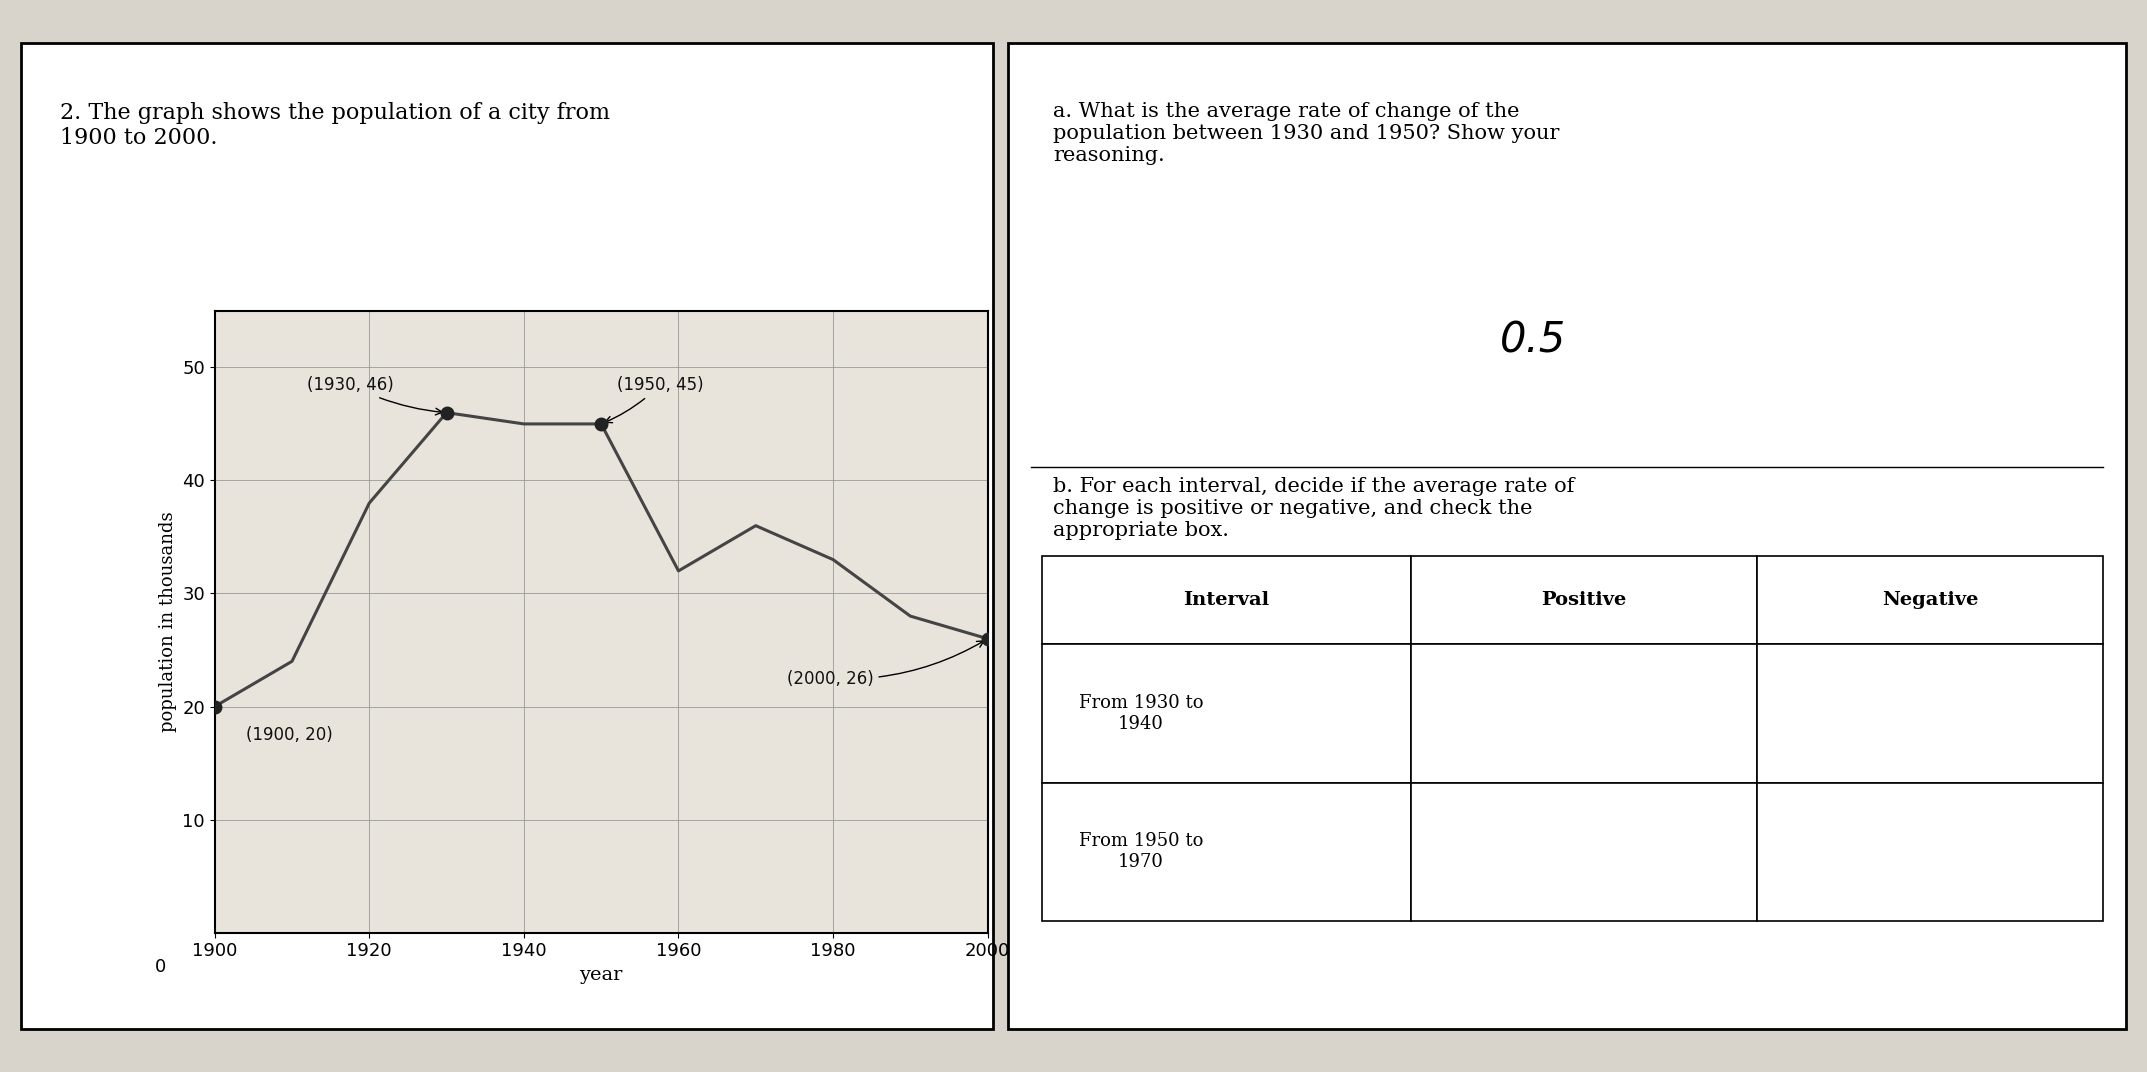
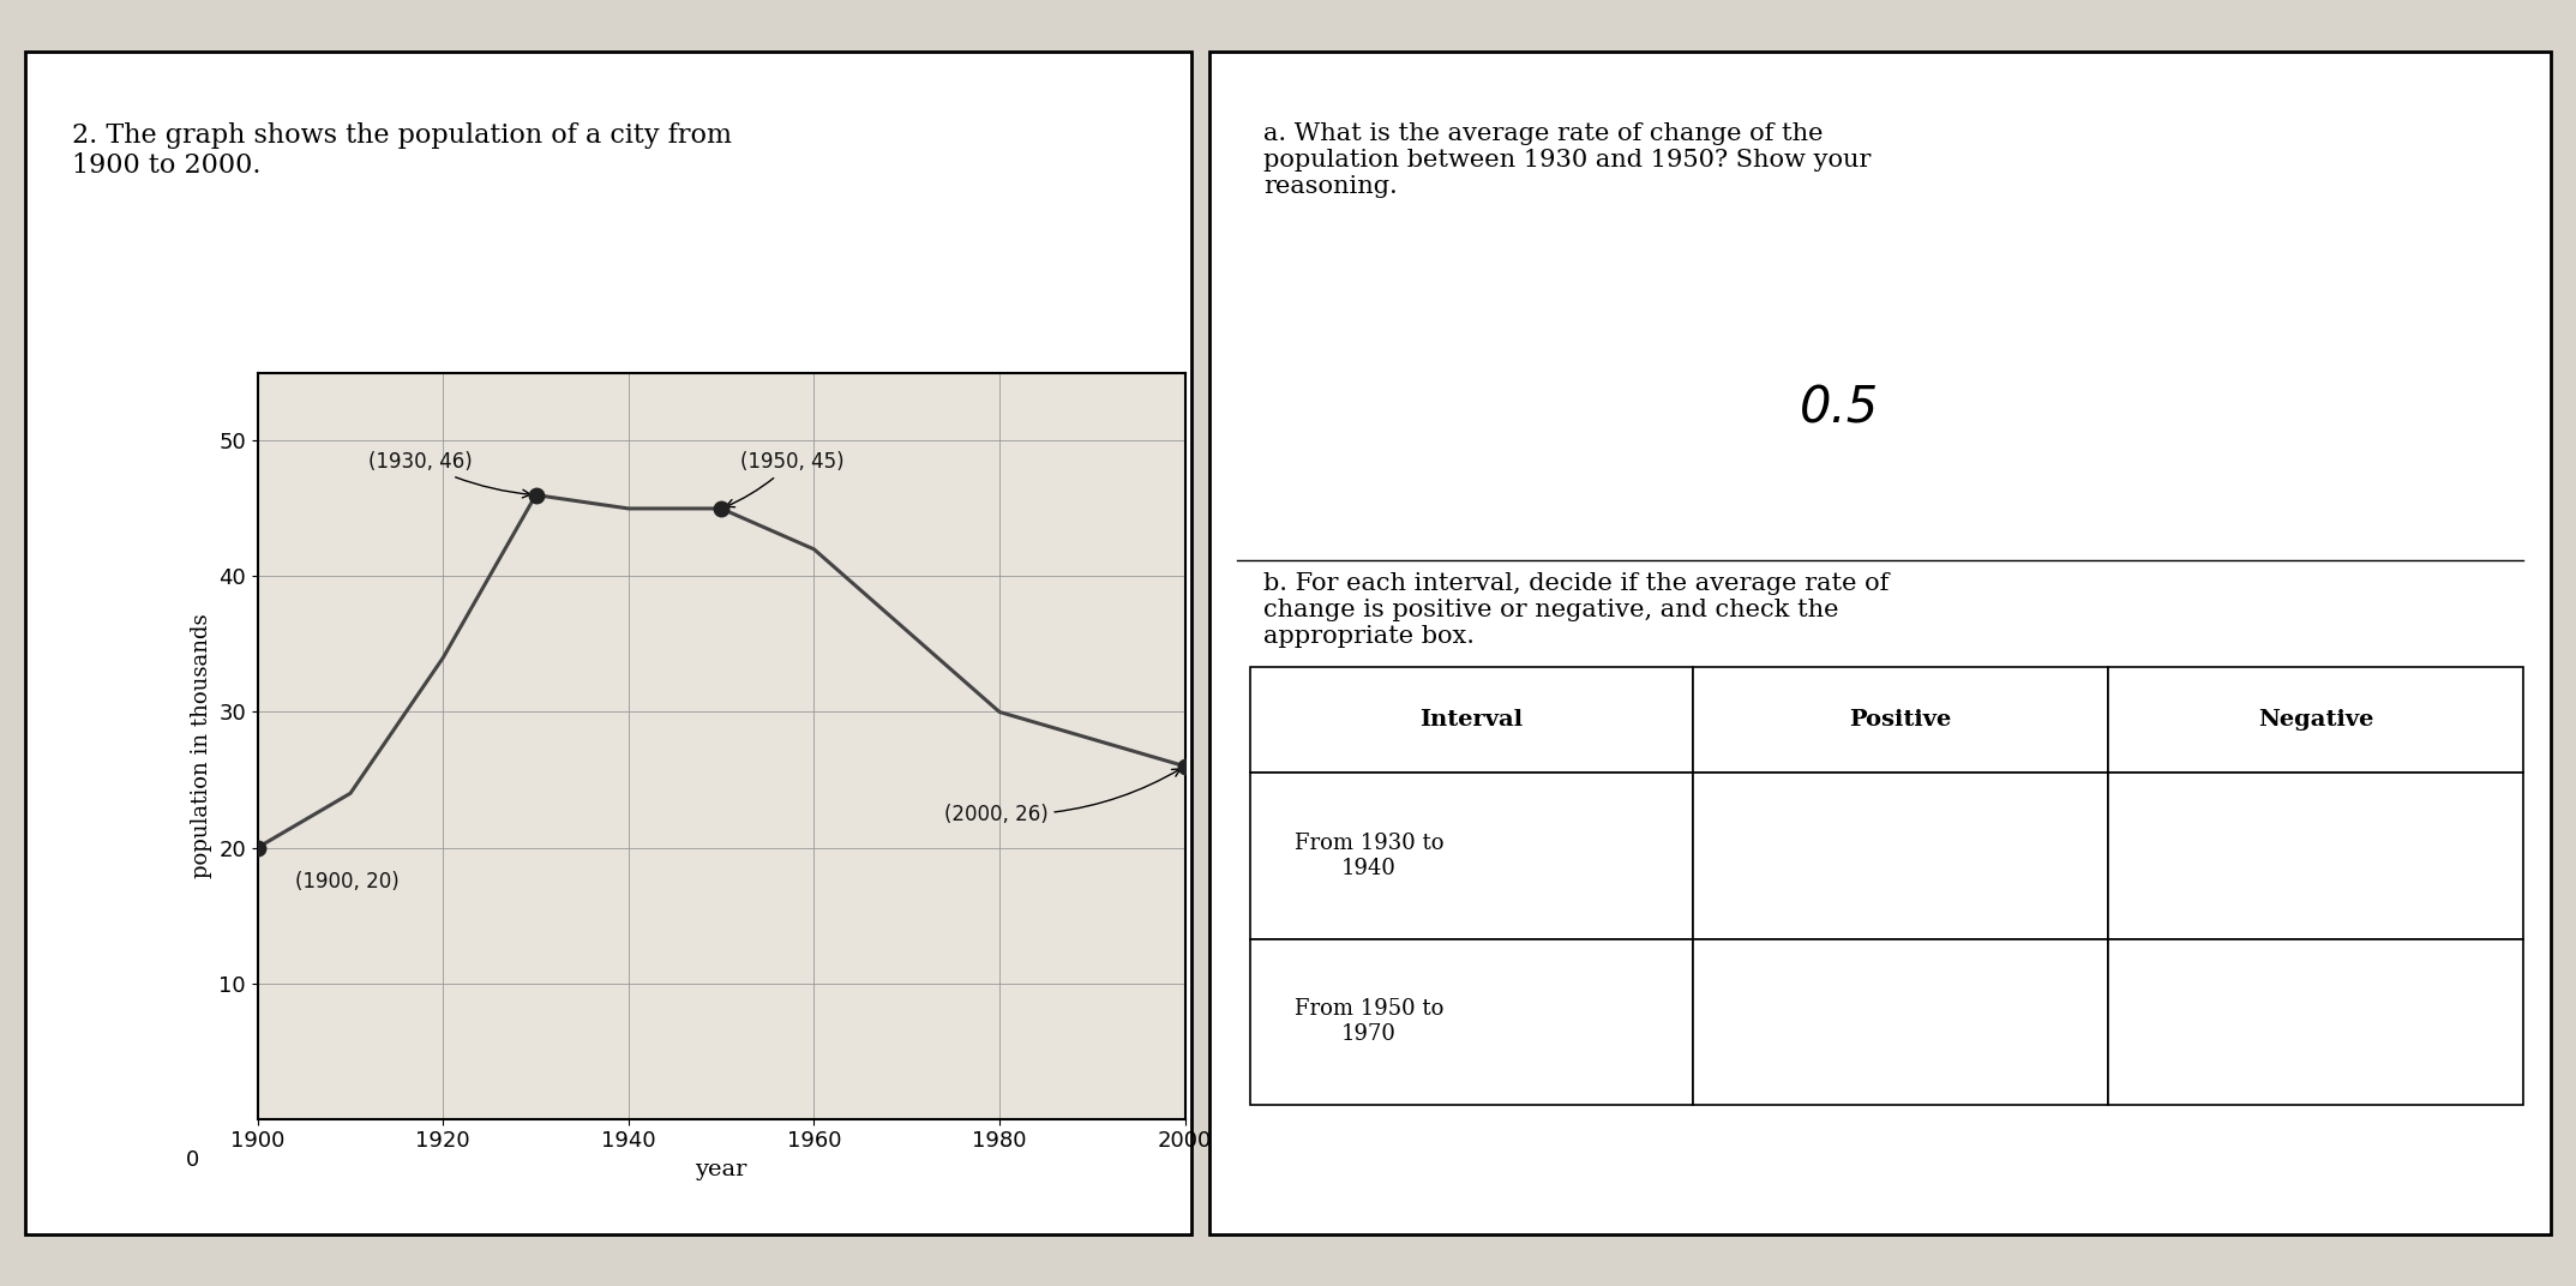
1920: 38 -> 34
1960: 32 -> 42
1980: 33 -> 30
